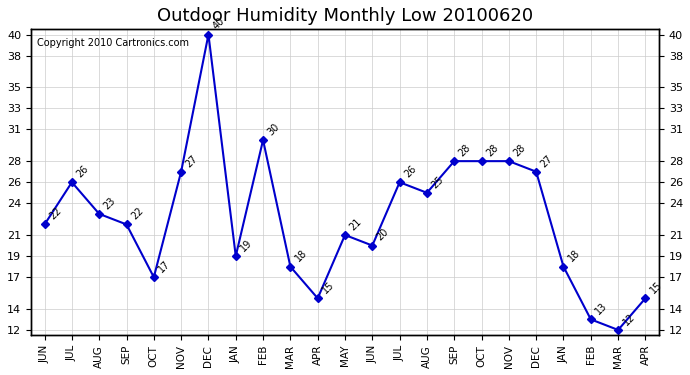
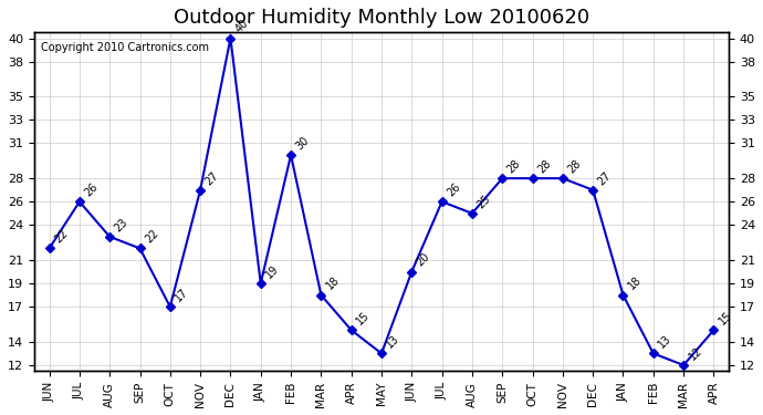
MAY: 21 -> 13
